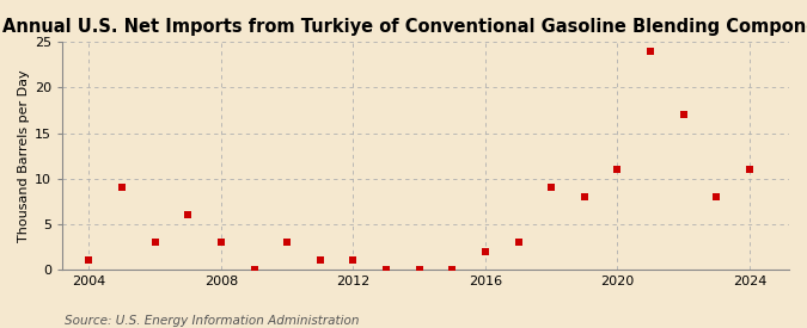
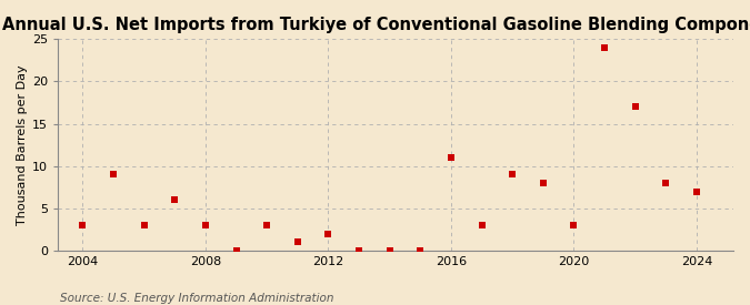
2004: 1 -> 3
2012: 1 -> 2
2016: 2 -> 11
2020: 11 -> 3
2024: 11 -> 7
